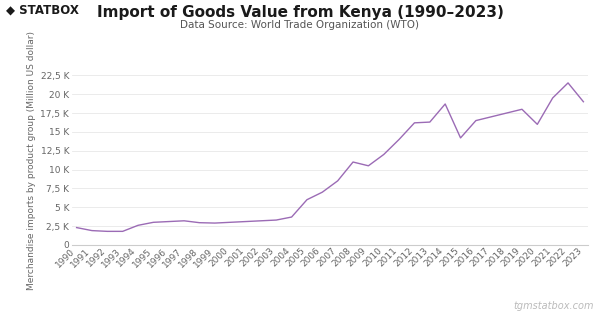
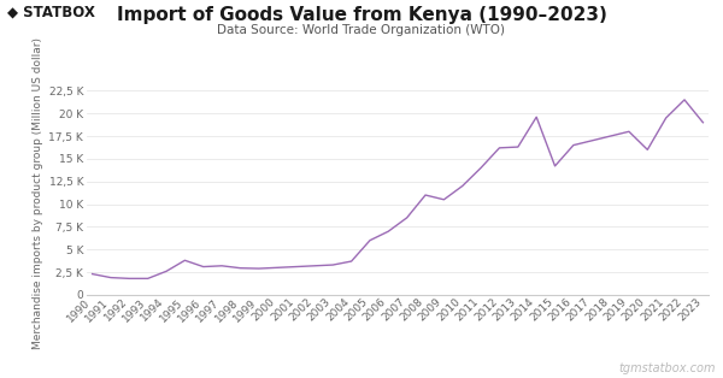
1995: 3,0 K -> 3,8 K
2014: 18,7 K -> 19,6 K
